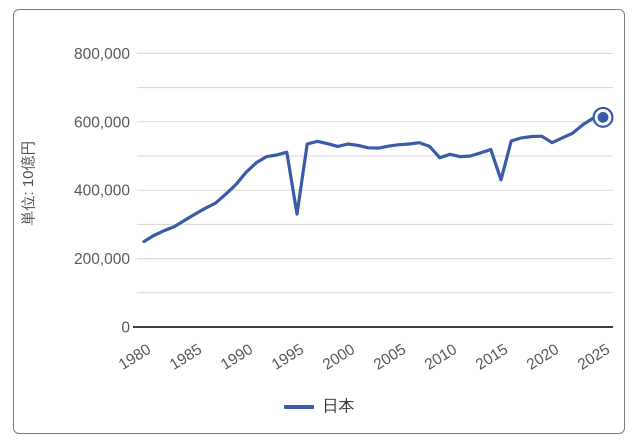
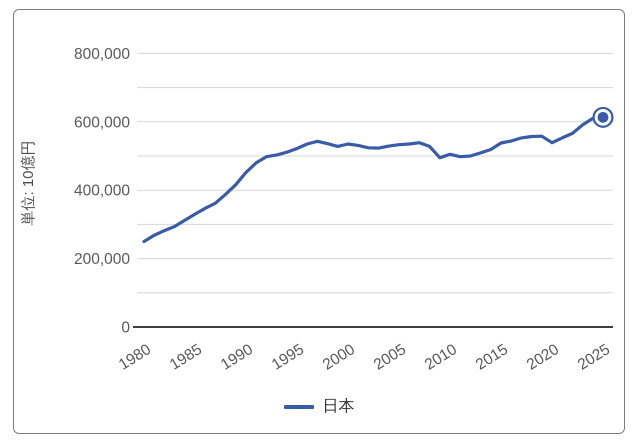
1995: 330000 -> 520000
2015: 430000 -> 540000
